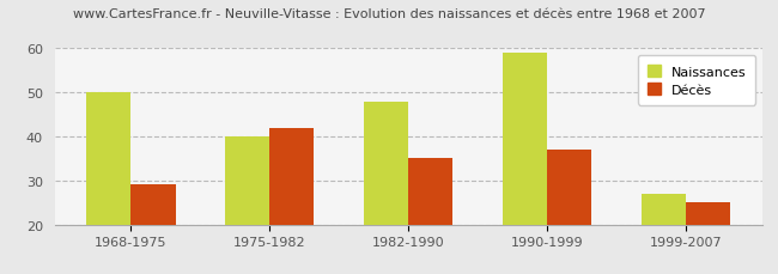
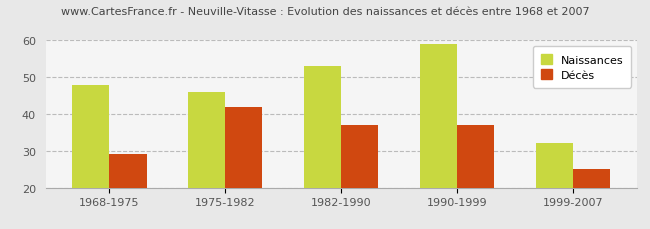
Naissances/1968-1975: 50 -> 48
Naissances/1975-1982: 40 -> 46
Naissances/1982-1990: 48 -> 53
Décès/1982-1990: 35 -> 37
Naissances/1999-2007: 27 -> 32
